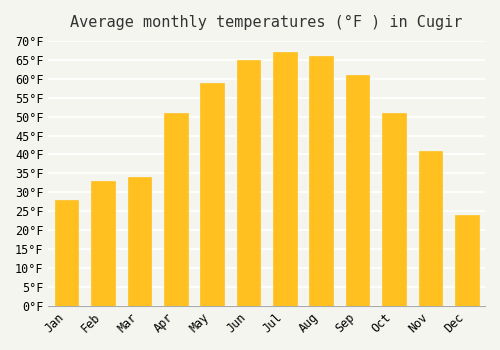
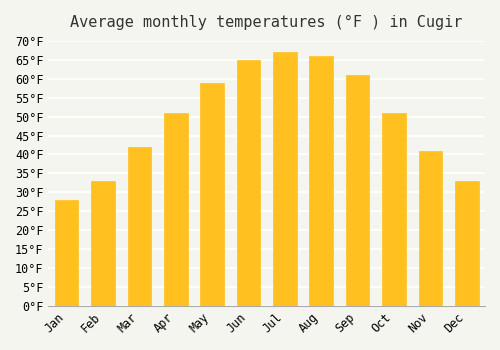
Mar: 34°F -> 42°F
Dec: 24°F -> 33°F
